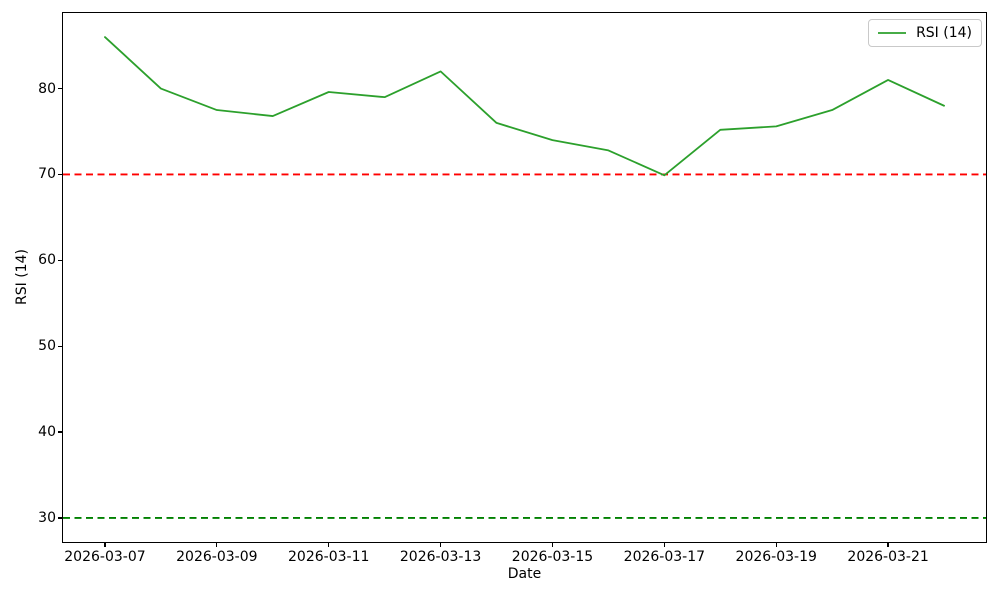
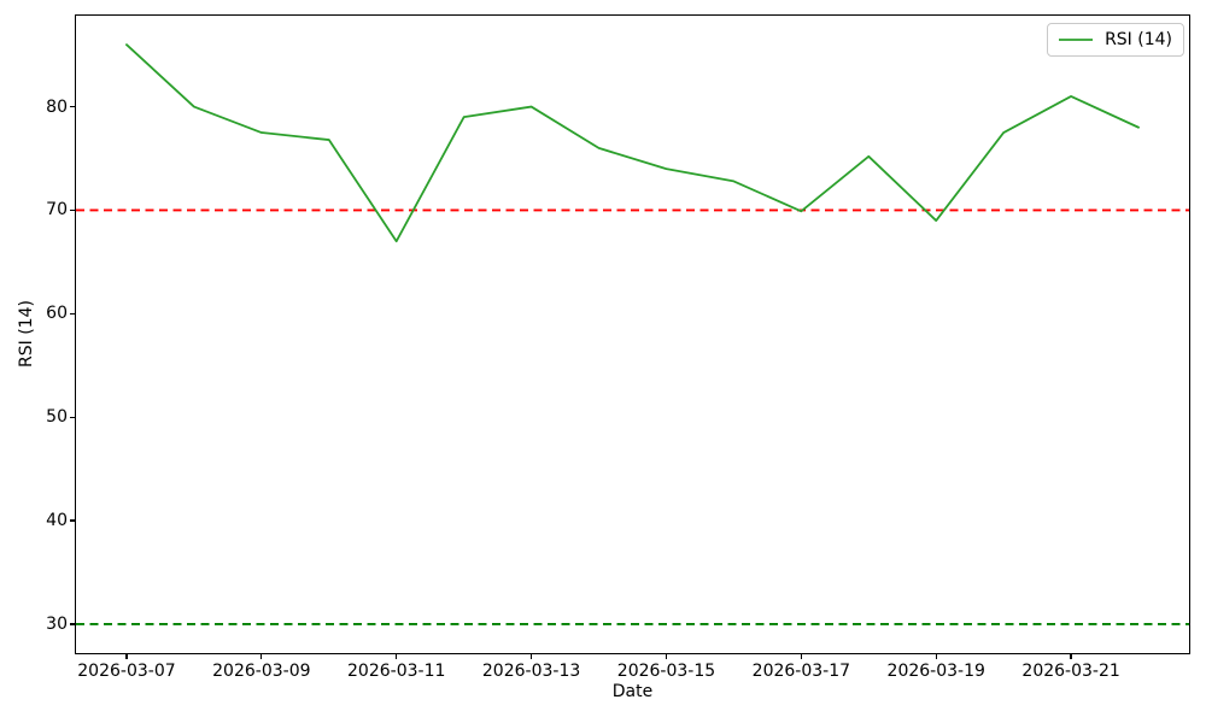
2026-03-11: 80 -> 67
2026-03-13: 82 -> 80
2026-03-19: 76 -> 69
